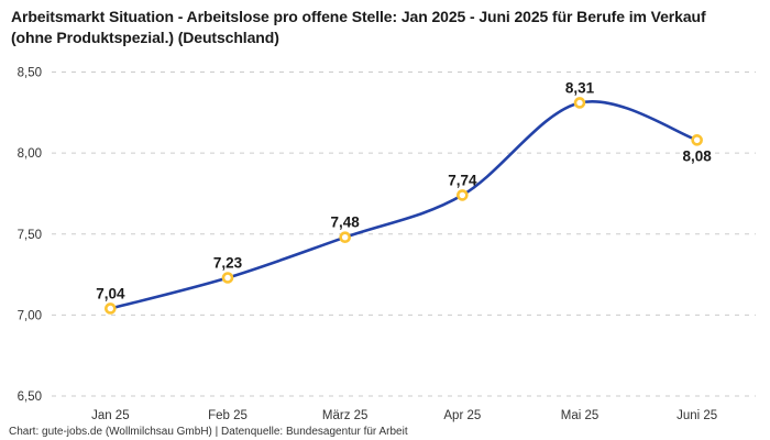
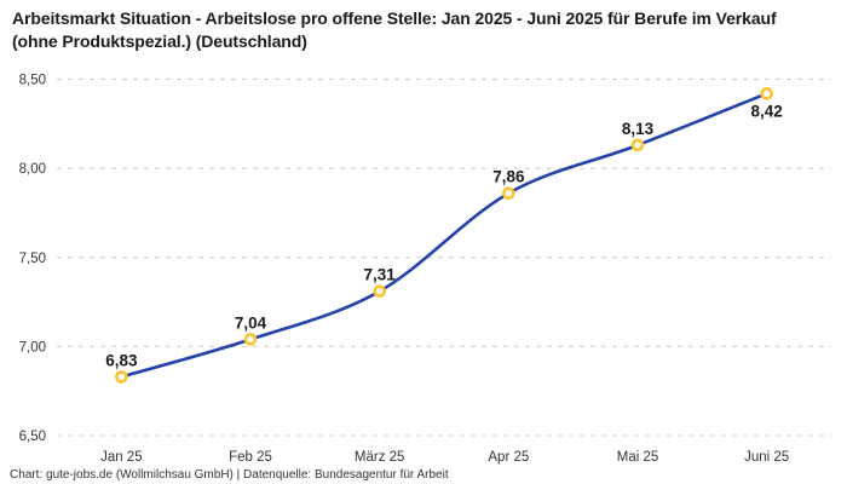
Jan 25: 7,04 -> 6,83
Feb 25: 7,23 -> 7,04
März 25: 7,48 -> 7,31
Apr 25: 7,74 -> 7,86
Mai 25: 8,31 -> 8,13
Juni 25: 8,08 -> 8,42
